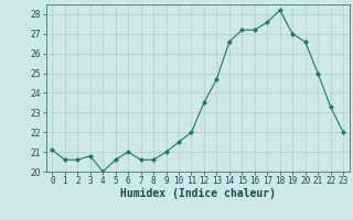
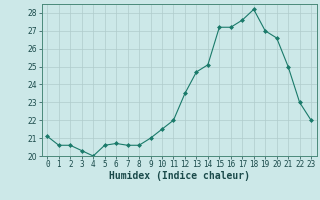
3: 20.8 -> 20.3
6: 21.0 -> 20.7
14: 26.6 -> 25.1
22: 23.3 -> 23.0
